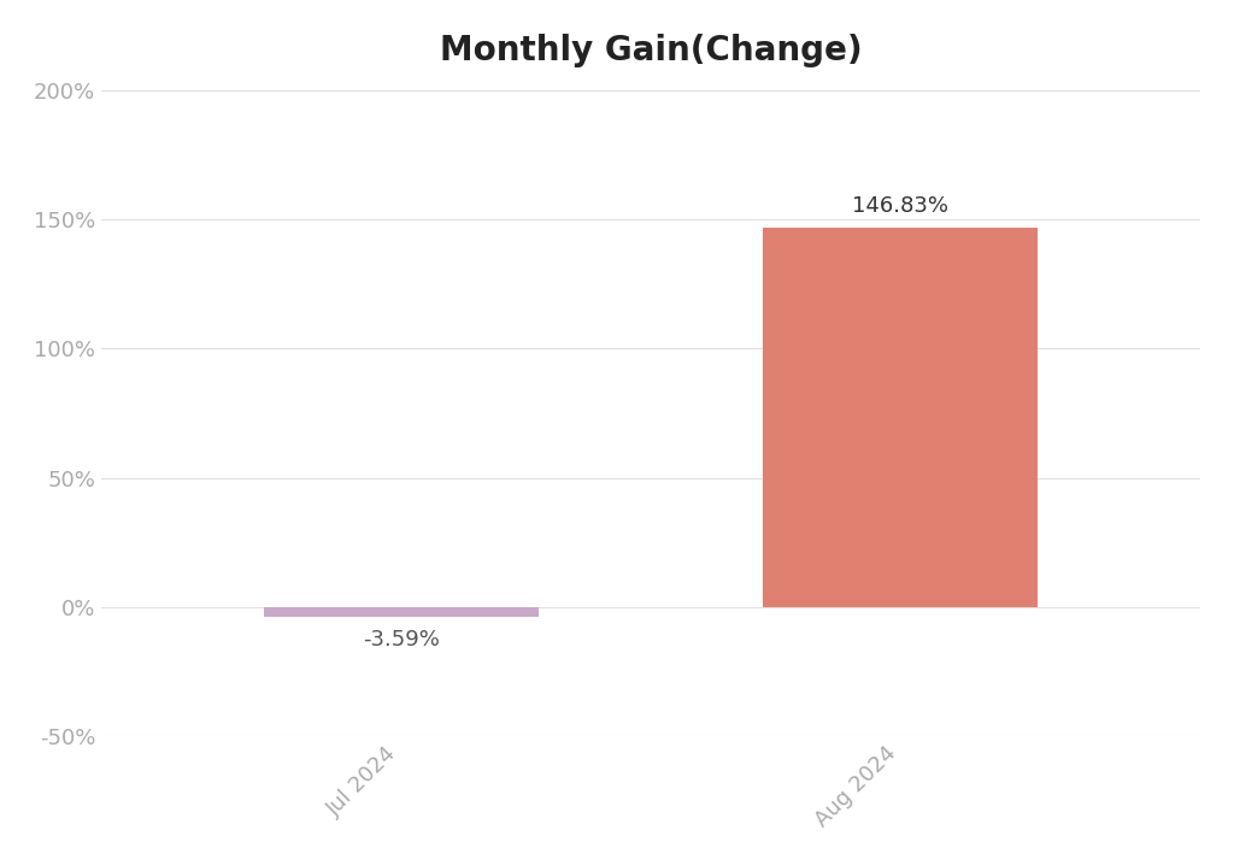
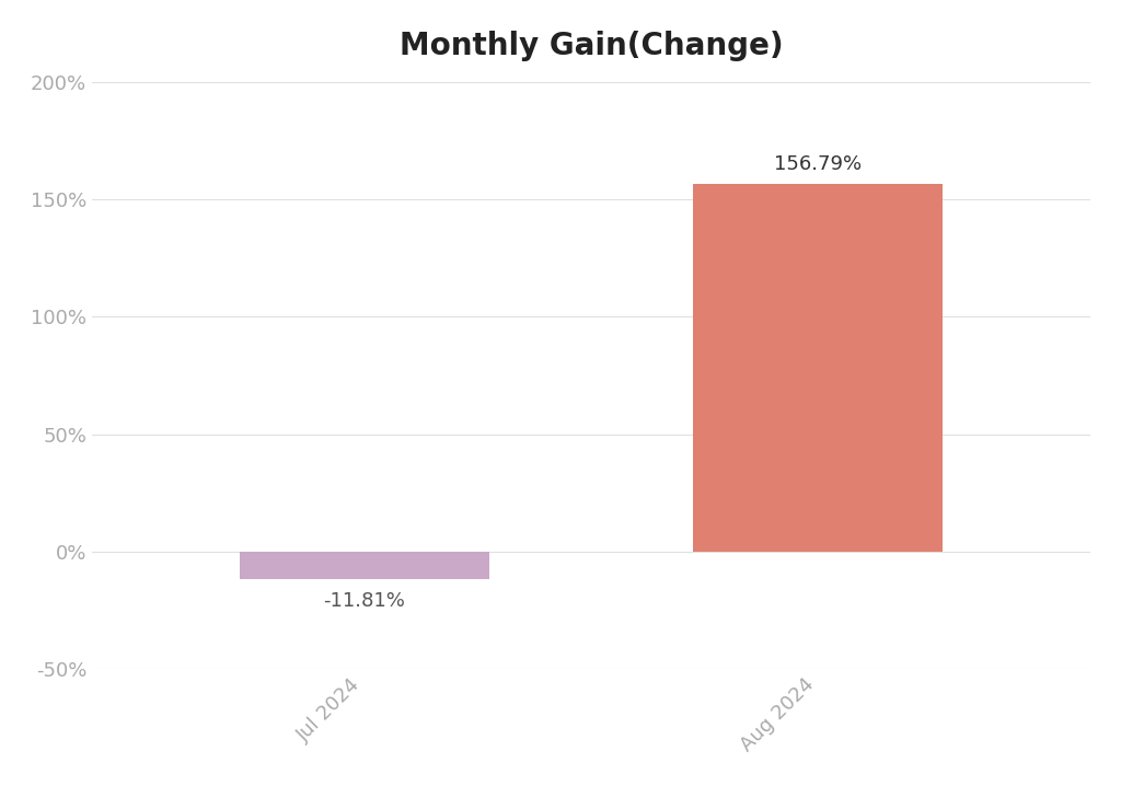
Jul 2024: -3.59% -> -11.81%
Aug 2024: 146.83% -> 156.79%
